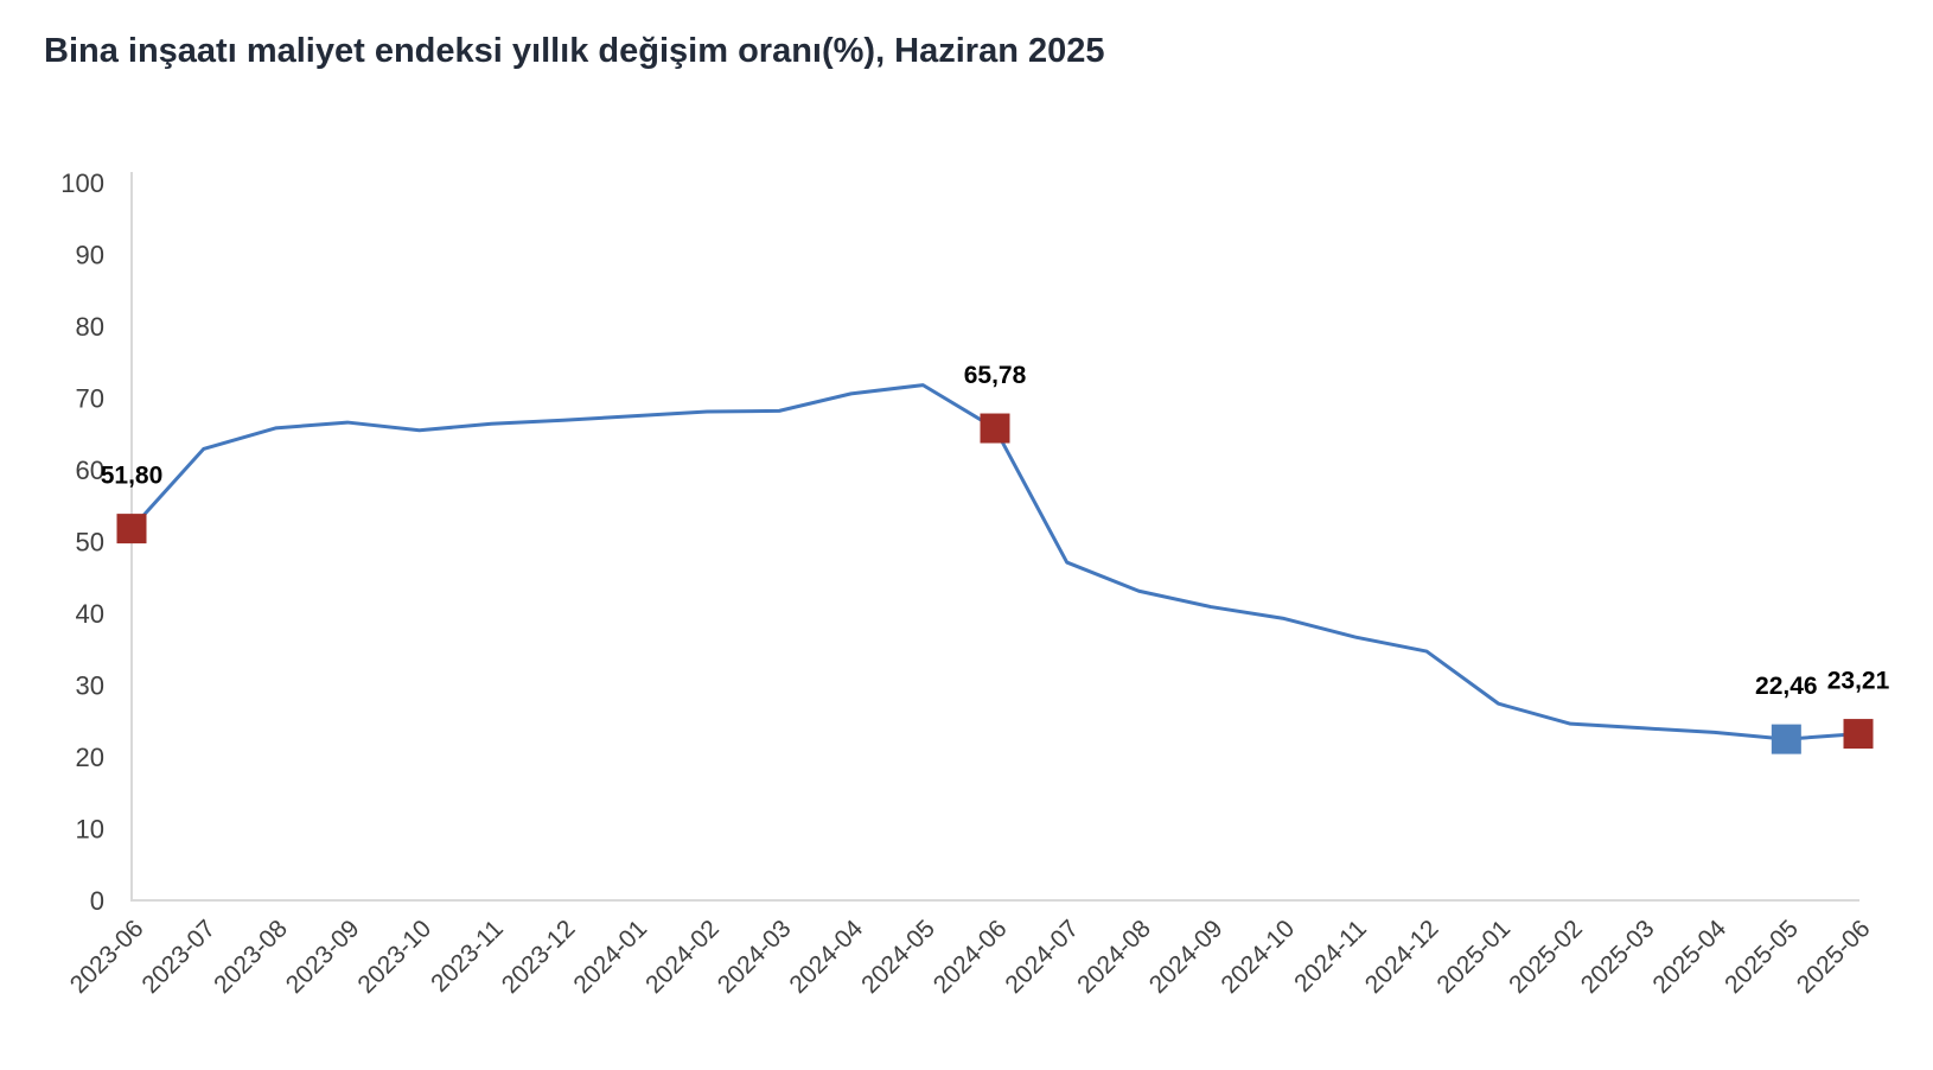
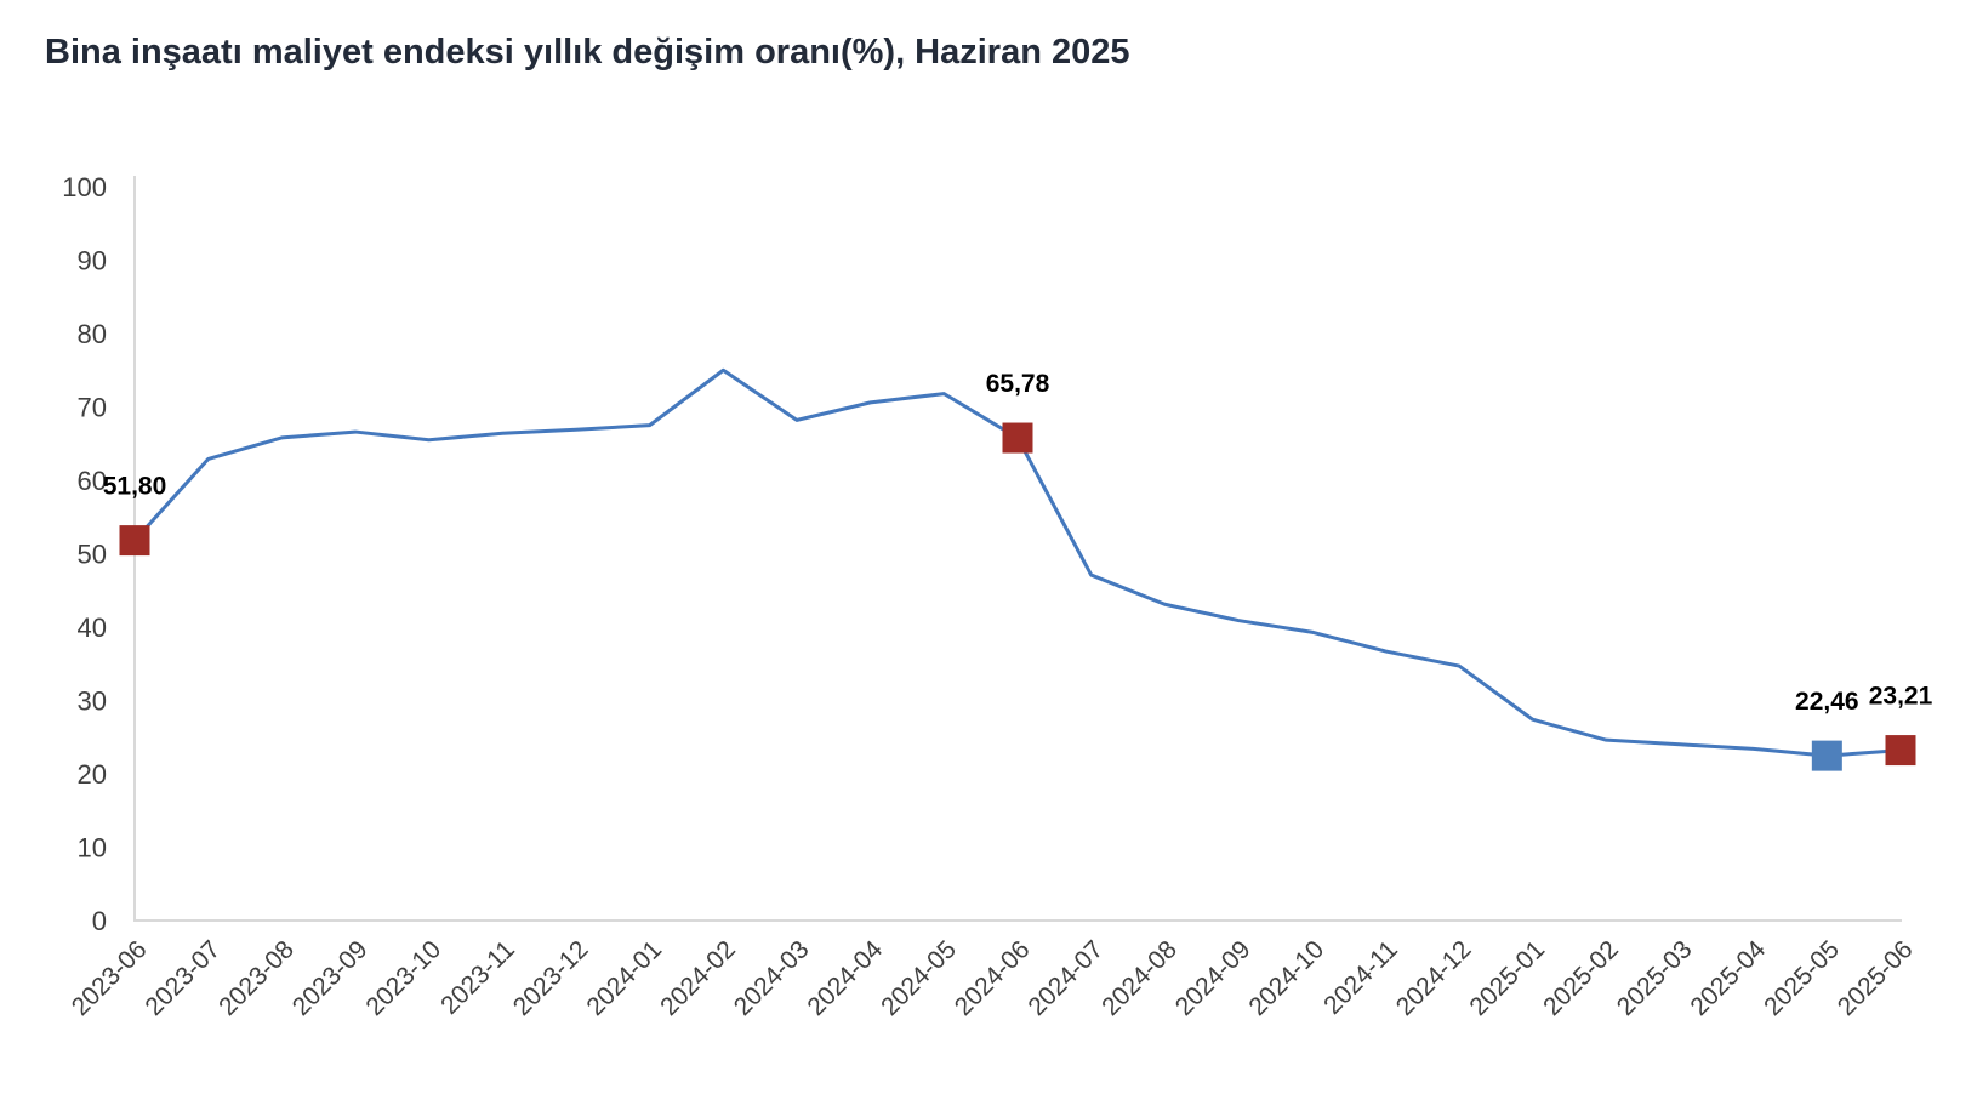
2024-02: 68 -> 75
